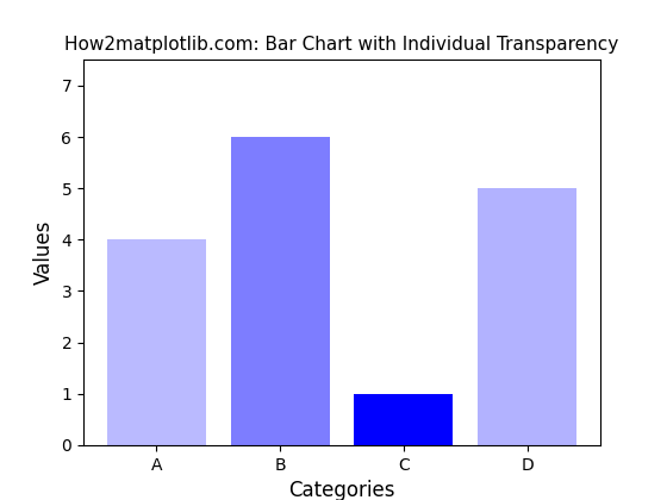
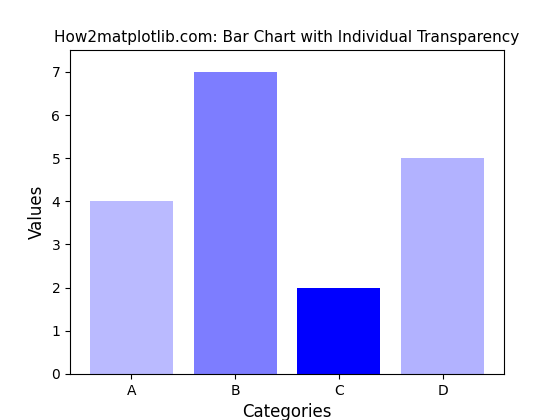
B: 6 -> 7
C: 1 -> 2
